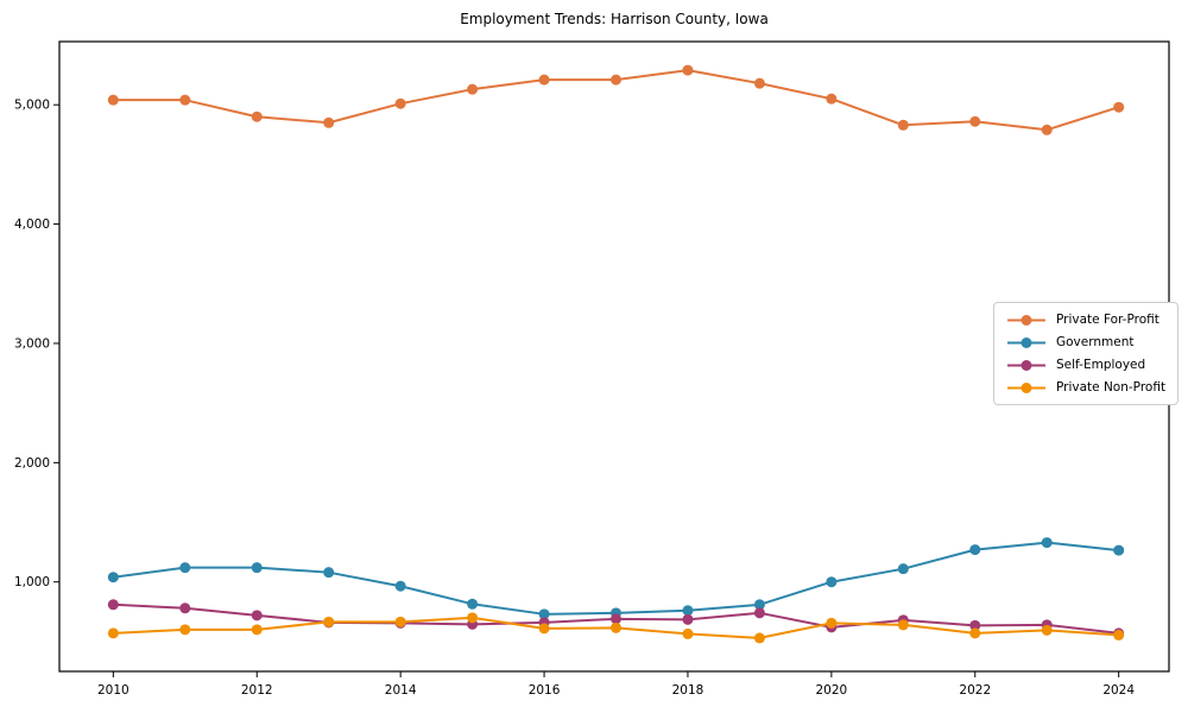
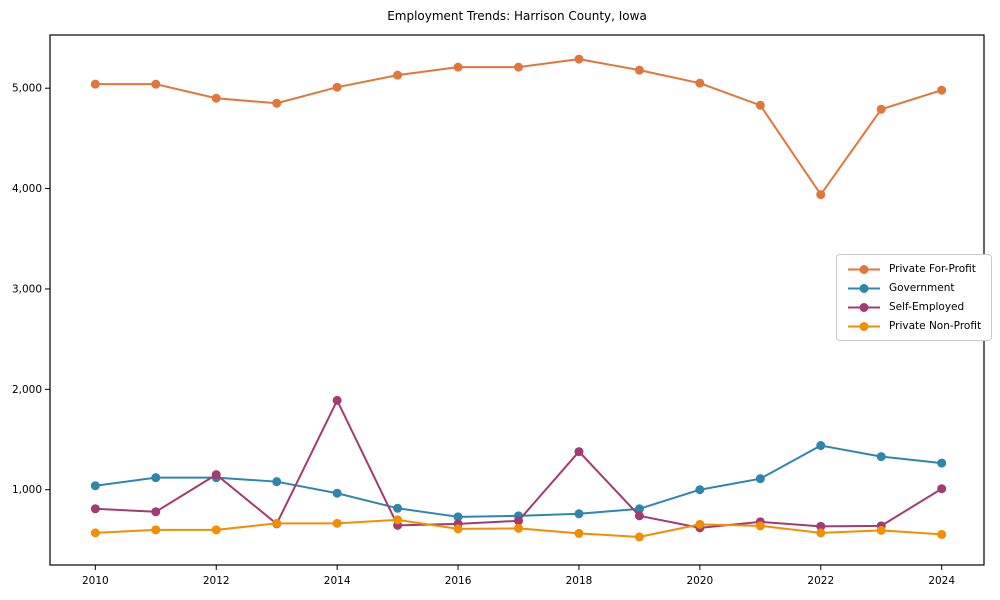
Self-Employed/2012: 720 -> 1150
Self-Employed/2014: 660 -> 1890
Self-Employed/2018: 680 -> 1380
Private For-Profit/2022: 4860 -> 3940
Government/2022: 1270 -> 1440
Self-Employed/2024: 570 -> 1010
